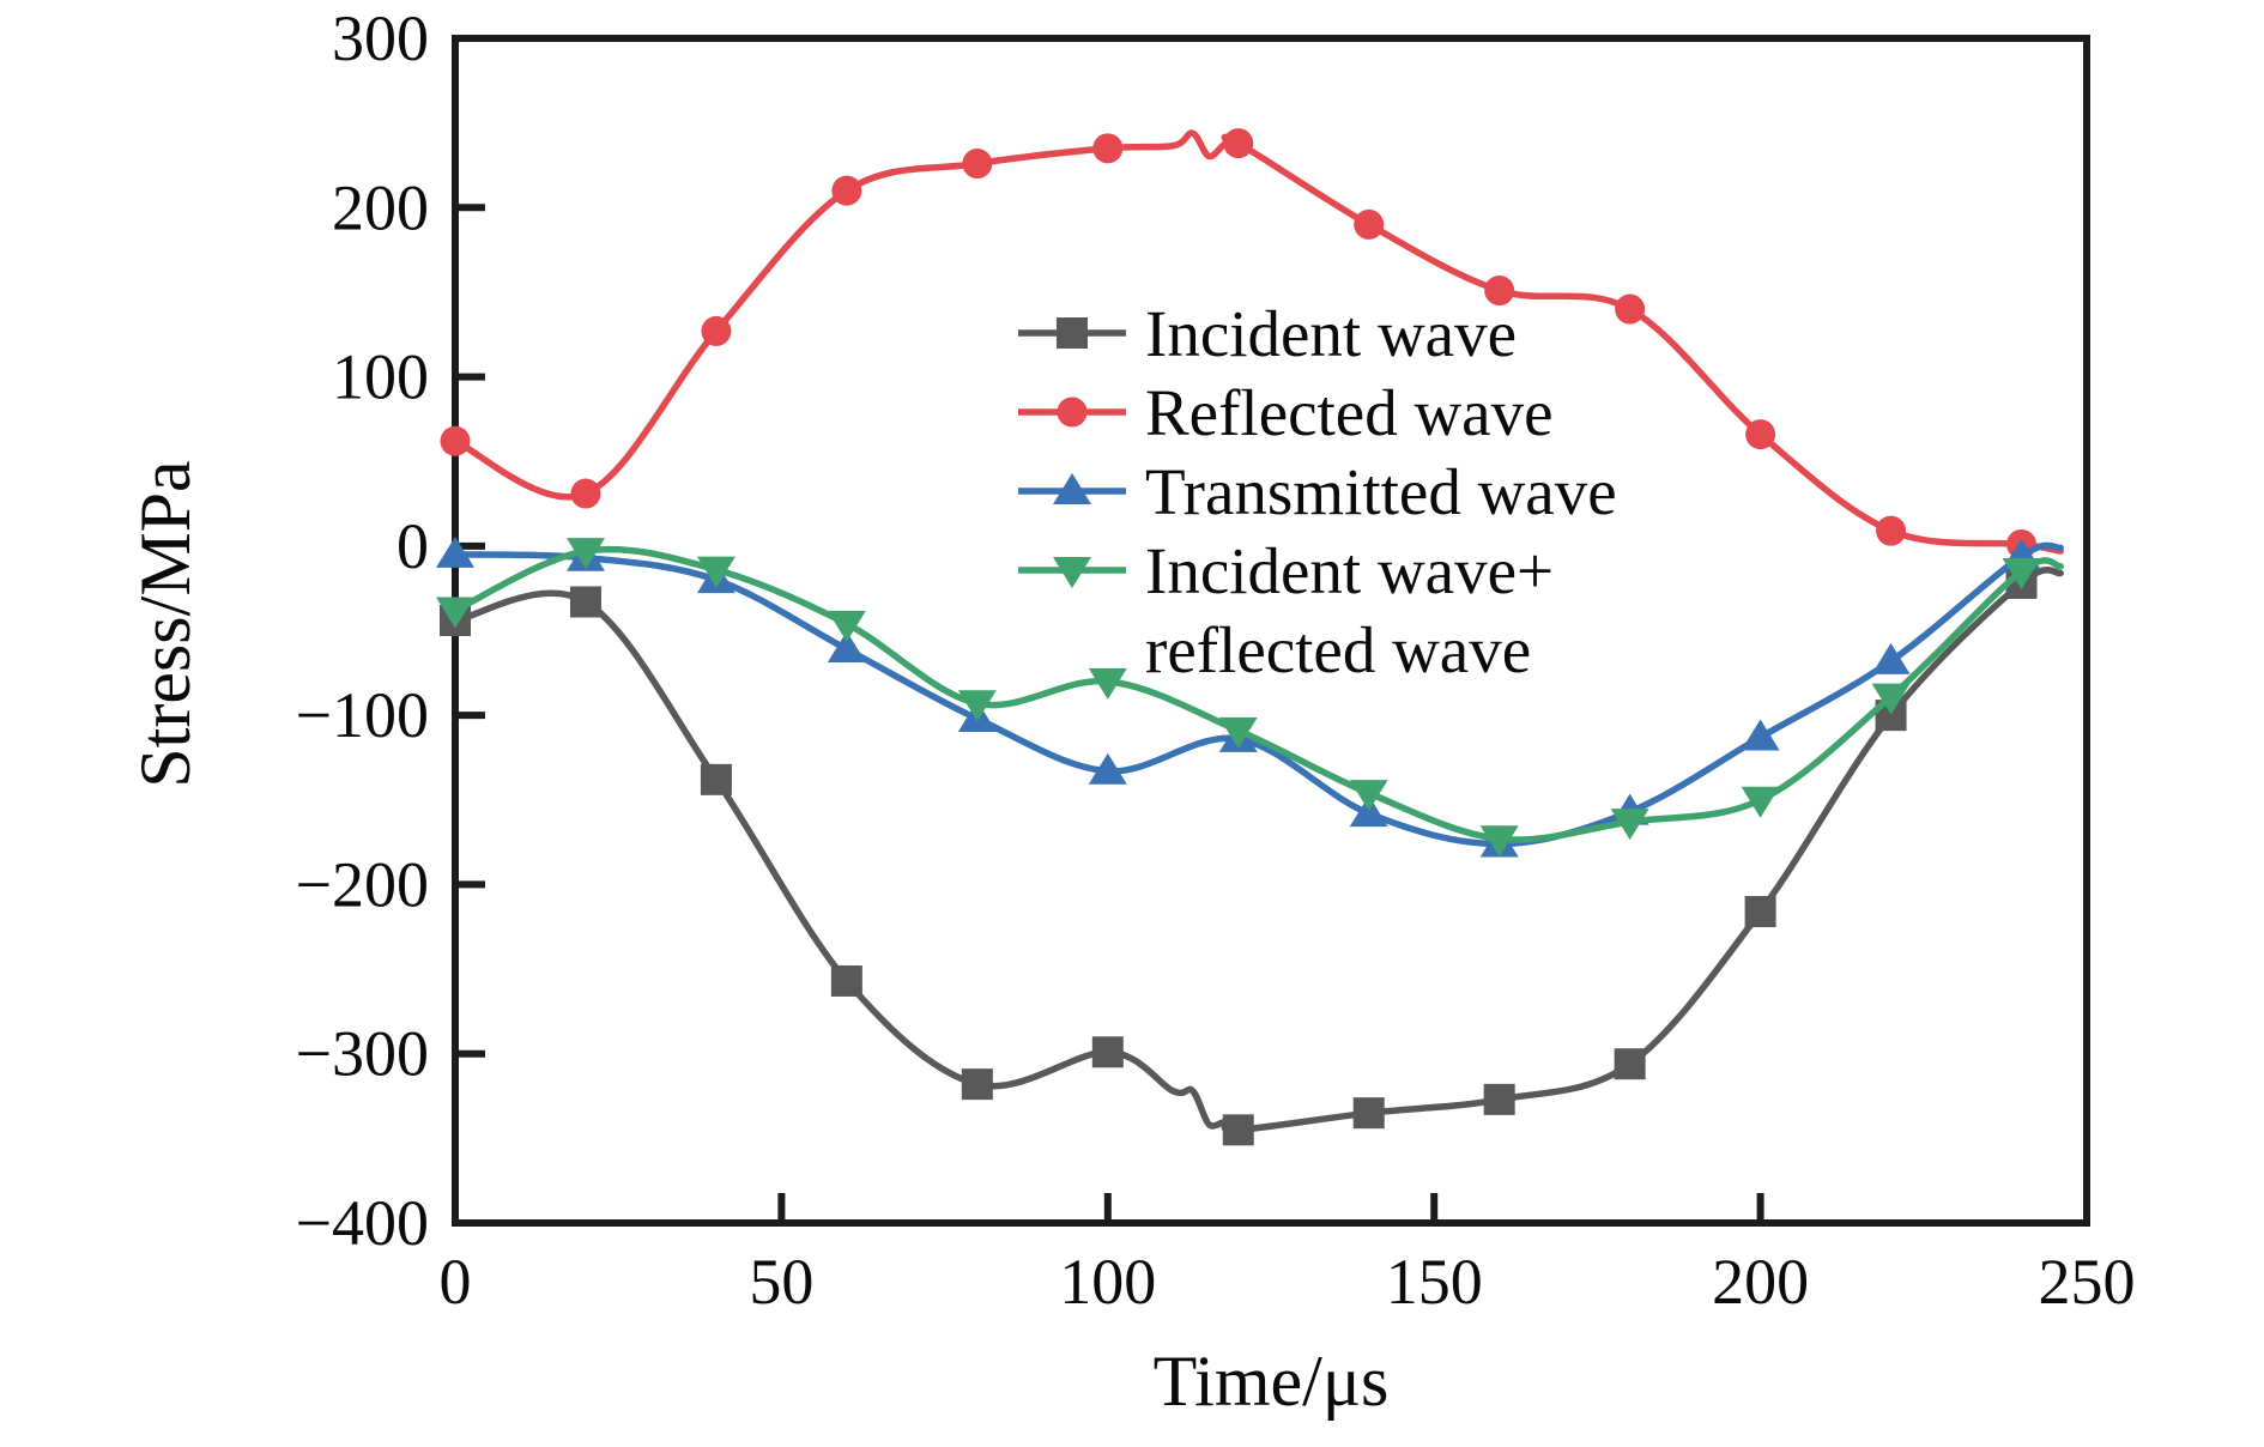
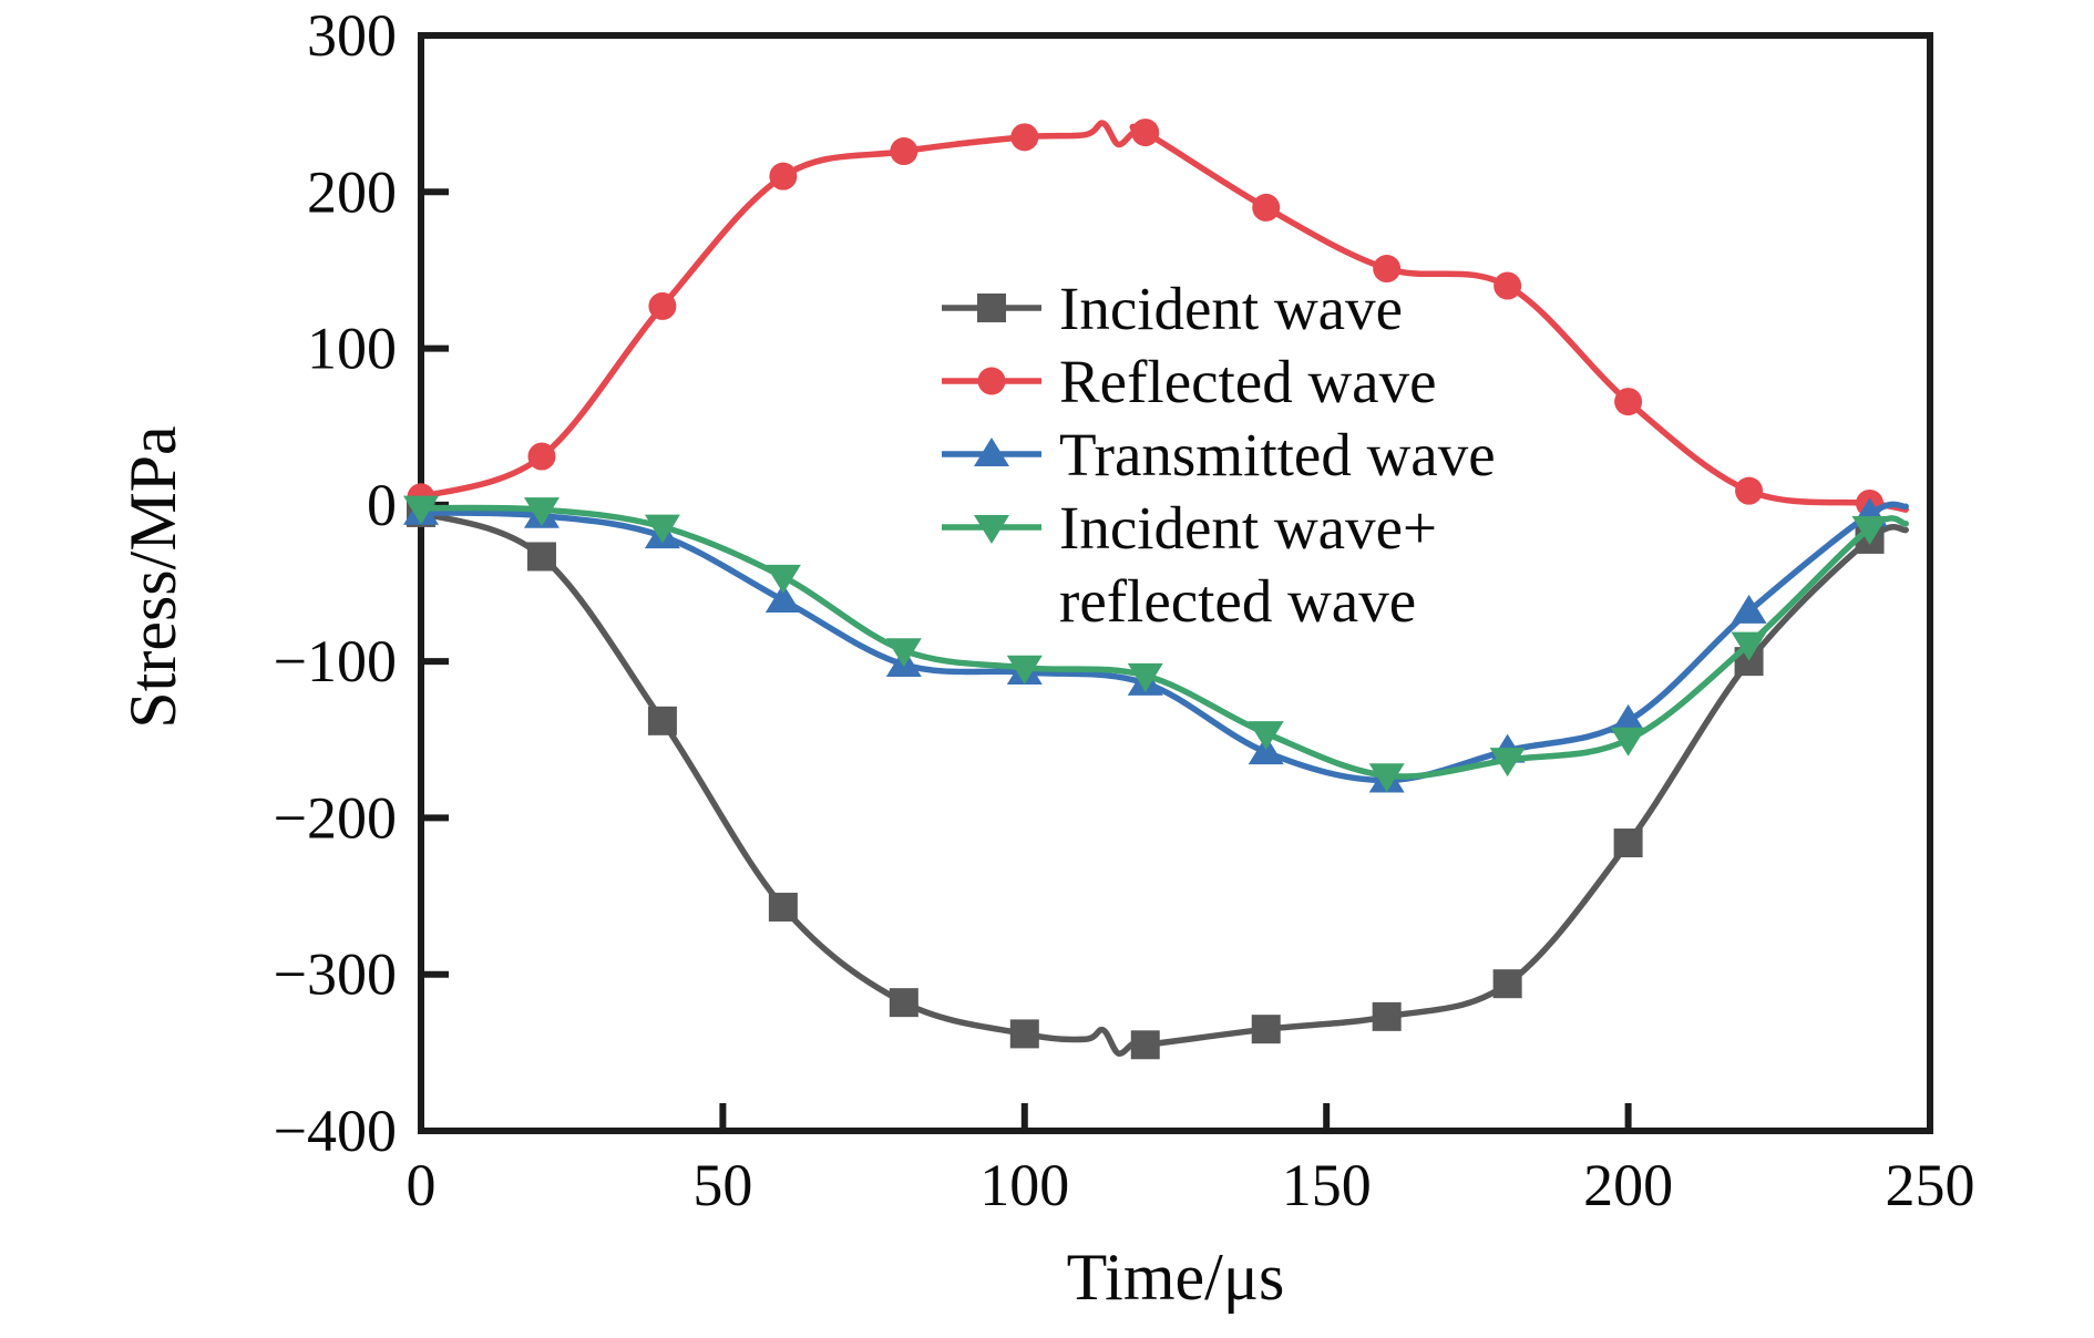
Incident wave/0: -44 -> -5
Reflected wave/0: 62 -> 5
Incident wave+ reflected wave/0: -38 -> -2
Incident wave/100: -299 -> -338
Transmitted wave/100: -133 -> -107
Incident wave+ reflected wave/100: -80 -> -104
Transmitted wave/200: -113 -> -138
